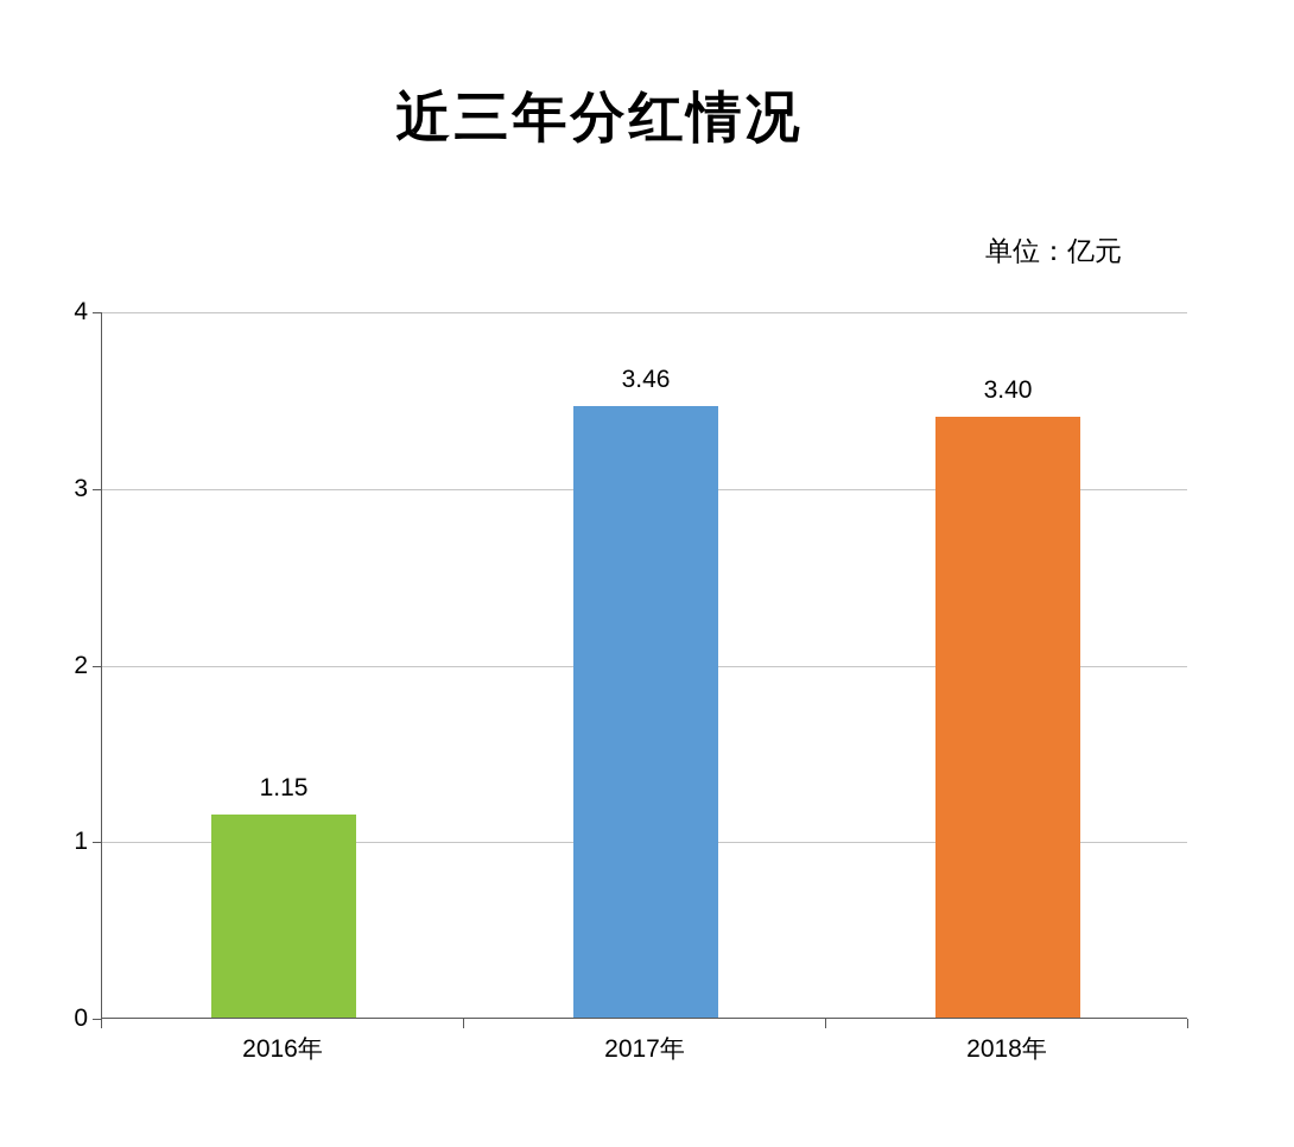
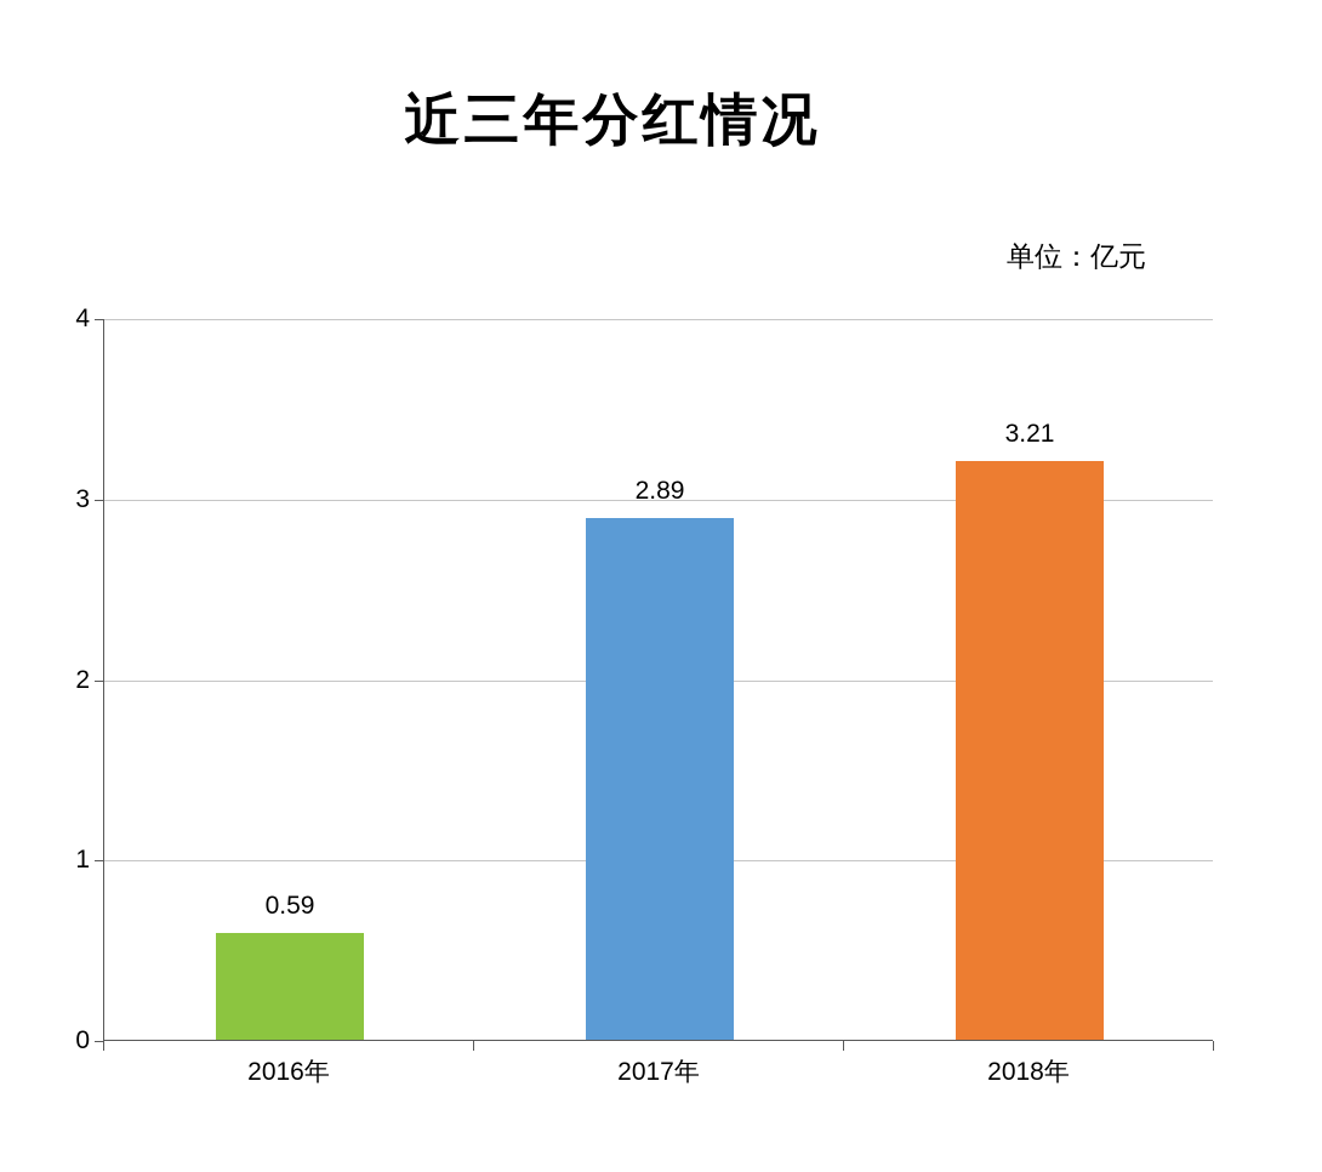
2016年: 1.15 -> 0.59
2017年: 3.46 -> 2.89
2018年: 3.40 -> 3.21
